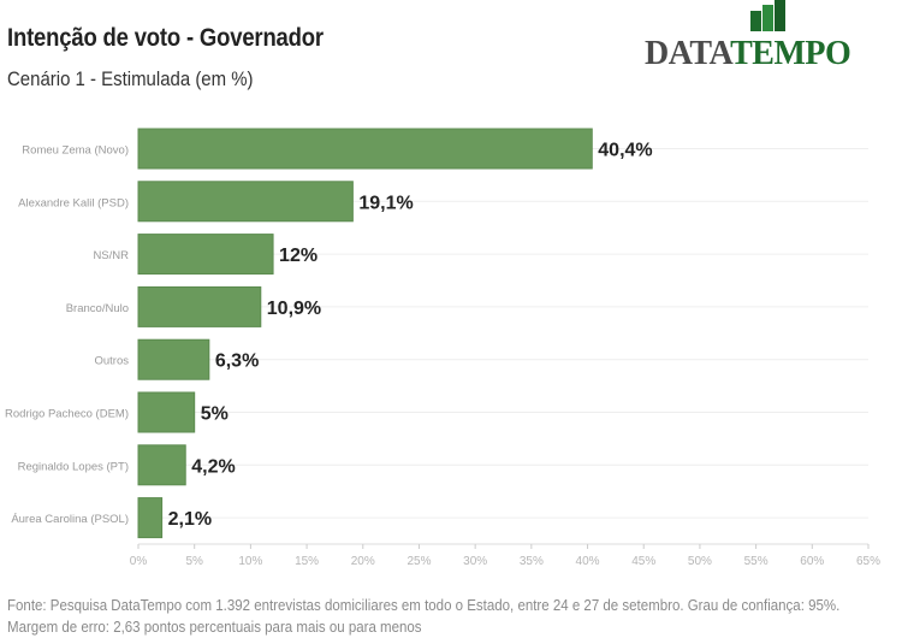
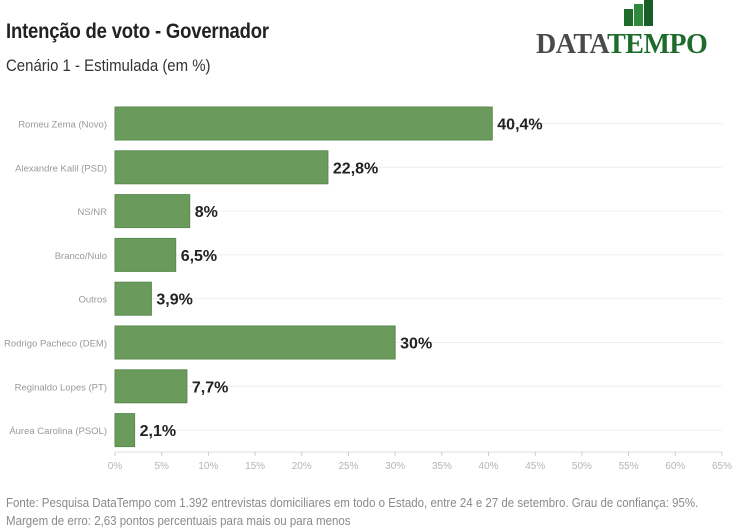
Alexandre Kalil (PSD): 19,1% -> 22,8%
NS/NR: 12% -> 8%
Branco/Nulo: 10,9% -> 6,5%
Outros: 6,3% -> 3,9%
Rodrigo Pacheco (DEM): 5% -> 30%
Reginaldo Lopes (PT): 4,2% -> 7,7%
